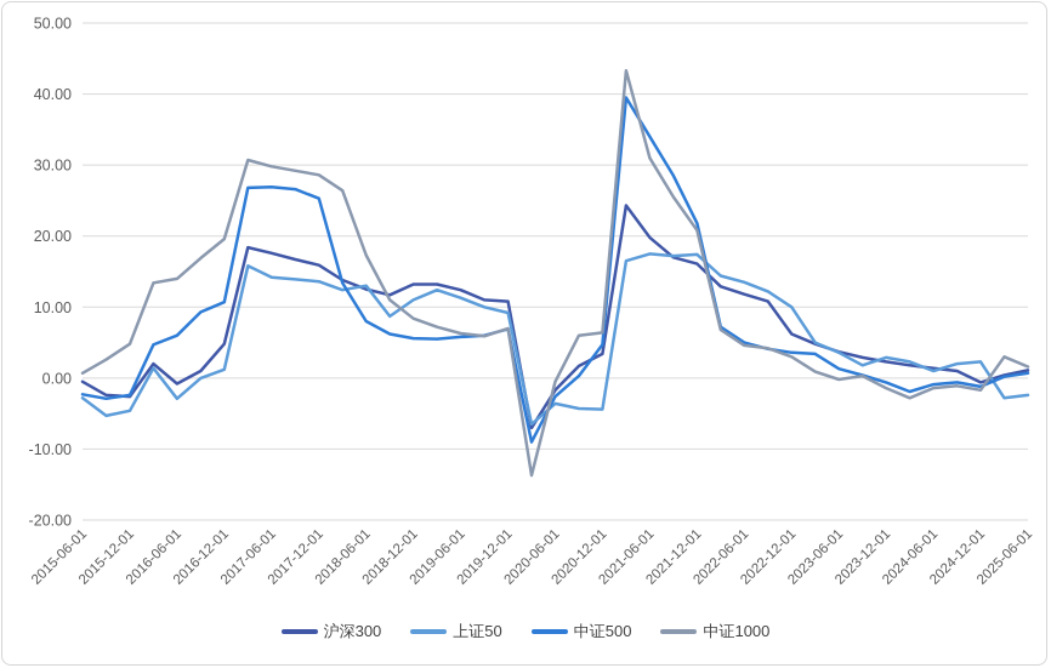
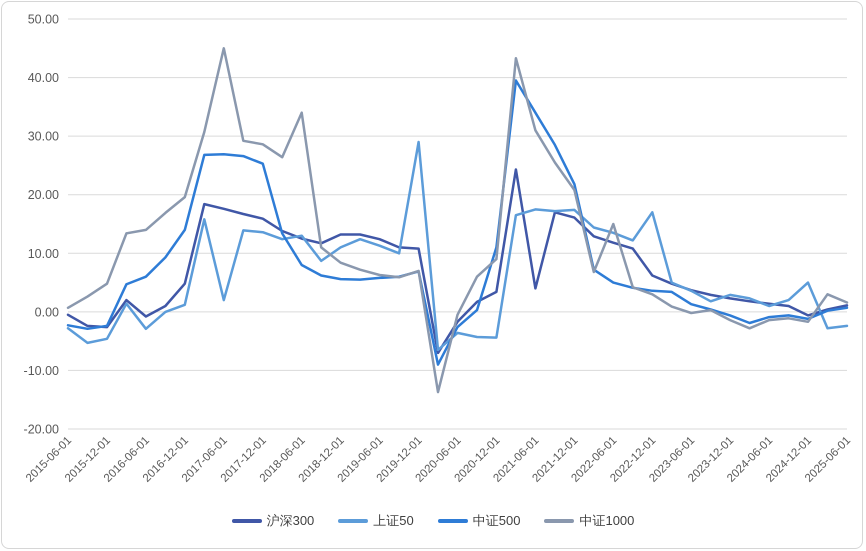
中证500/2016-12-01: 11 -> 14
上证50/2017-06-01: 14 -> 2
中证1000/2017-06-01: 30 -> 45
中证1000/2018-06-01: 17 -> 34
上证50/2019-12-01: 9 -> 29
中证500/2020-12-01: 5 -> 11
中证1000/2020-12-01: 6 -> 9
沪深300/2021-06-01: 20 -> 4
中证1000/2022-06-01: 5 -> 15
上证50/2022-12-01: 10 -> 17
上证50/2024-12-01: 2 -> 5
